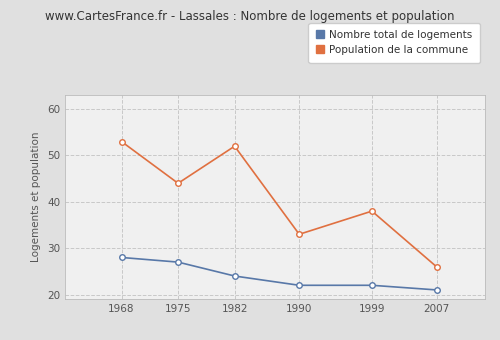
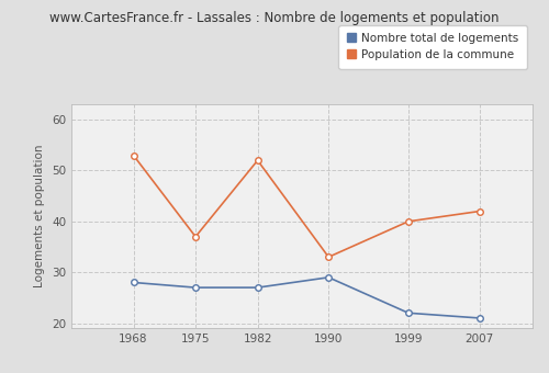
Population de la commune/1975: 44 -> 37
Nombre total de logements/1982: 24 -> 27
Nombre total de logements/1990: 22 -> 29
Population de la commune/1999: 38 -> 40
Population de la commune/2007: 26 -> 42
